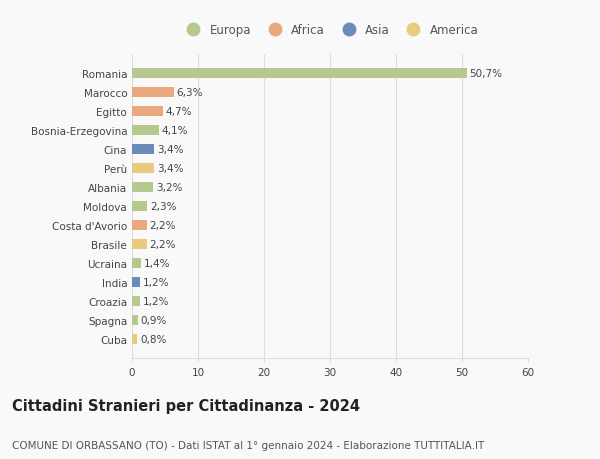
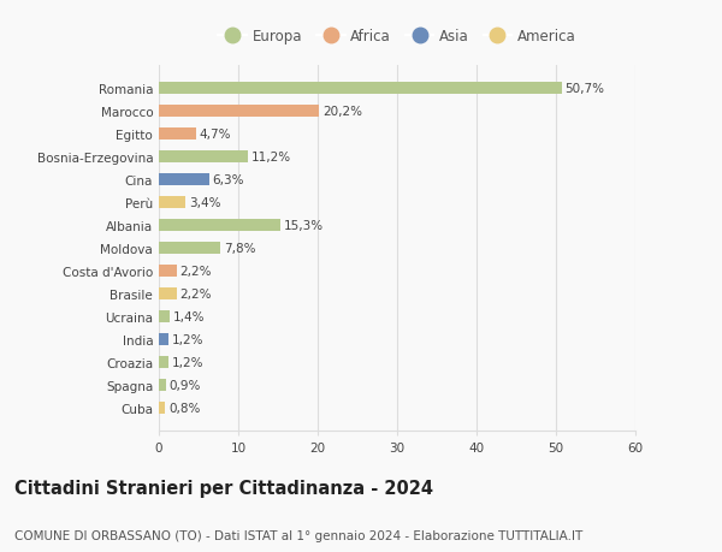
Marocco: 6,3% -> 20,2%
Bosnia-Erzegovina: 4,1% -> 11,2%
Cina: 3,4% -> 6,3%
Albania: 3,2% -> 15,3%
Moldova: 2,3% -> 7,8%
